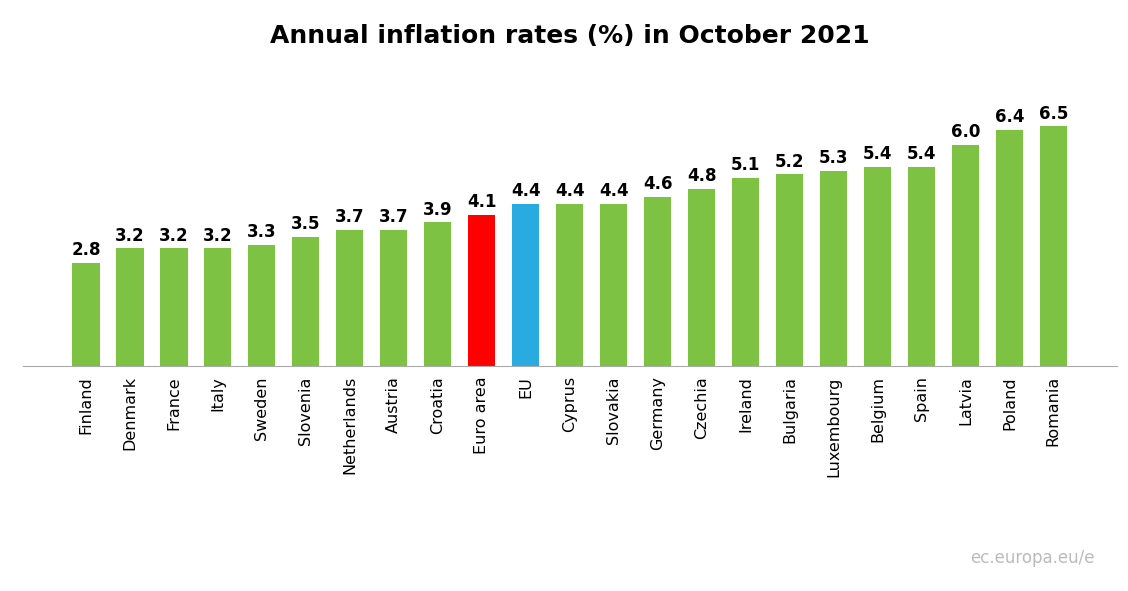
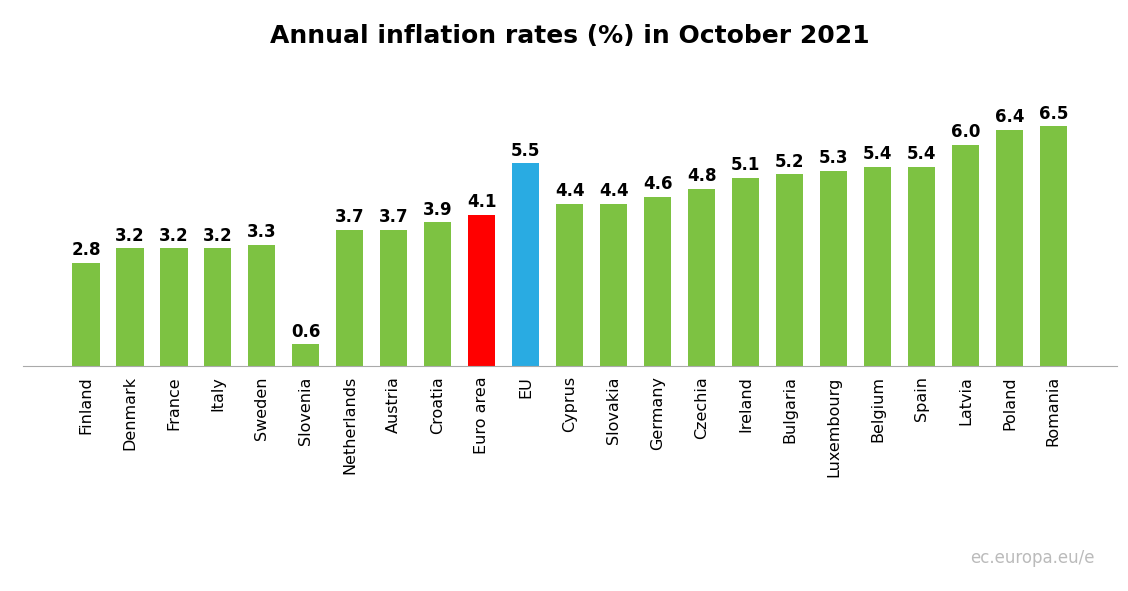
Slovenia: 3.5 -> 0.6
EU: 4.4 -> 5.5
